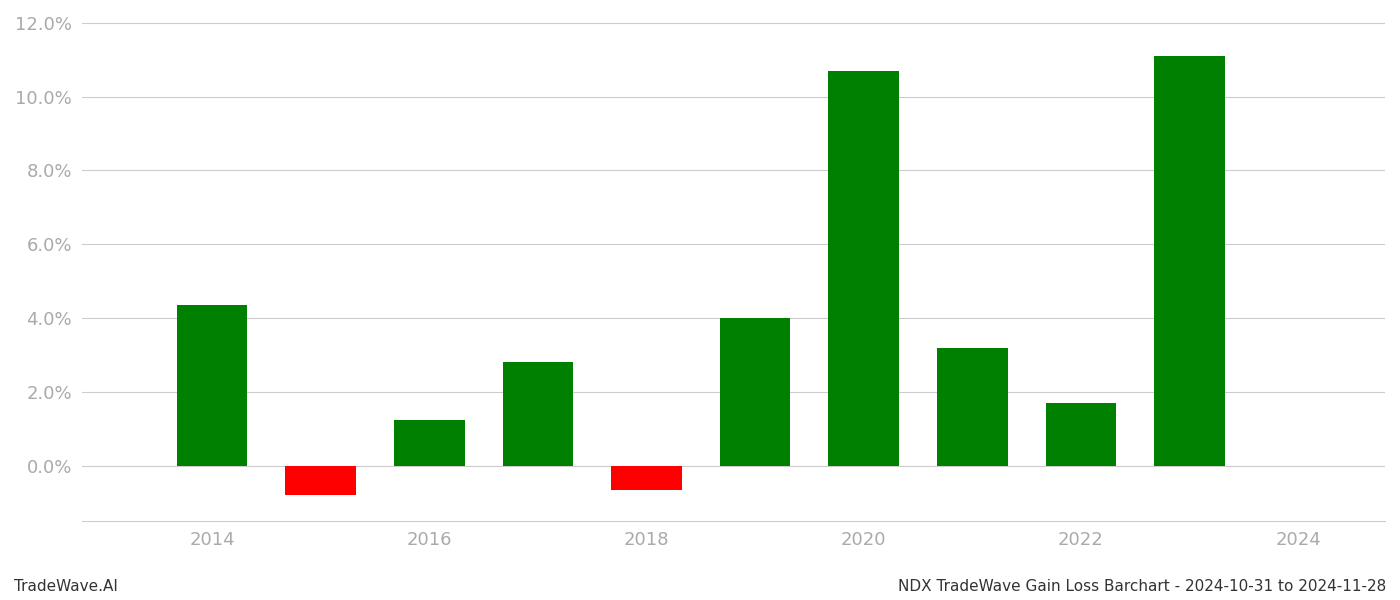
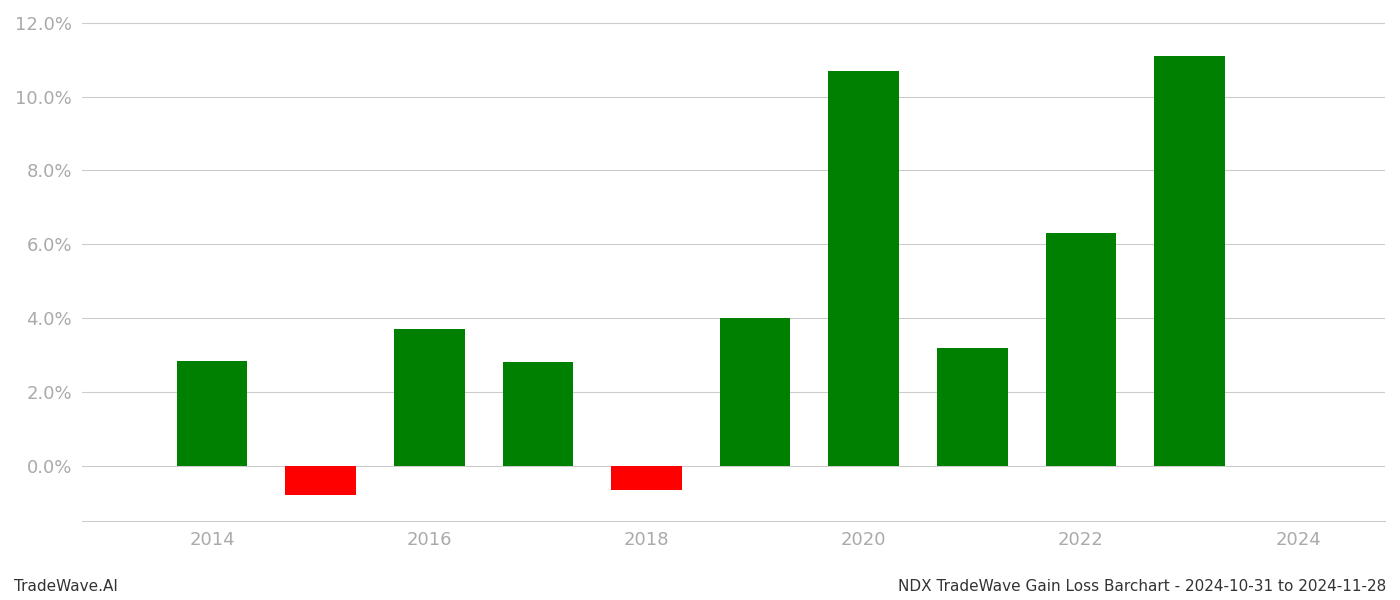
2014: 4.35% -> 2.85%
2016: 1.25% -> 3.70%
2022: 1.70% -> 6.30%
